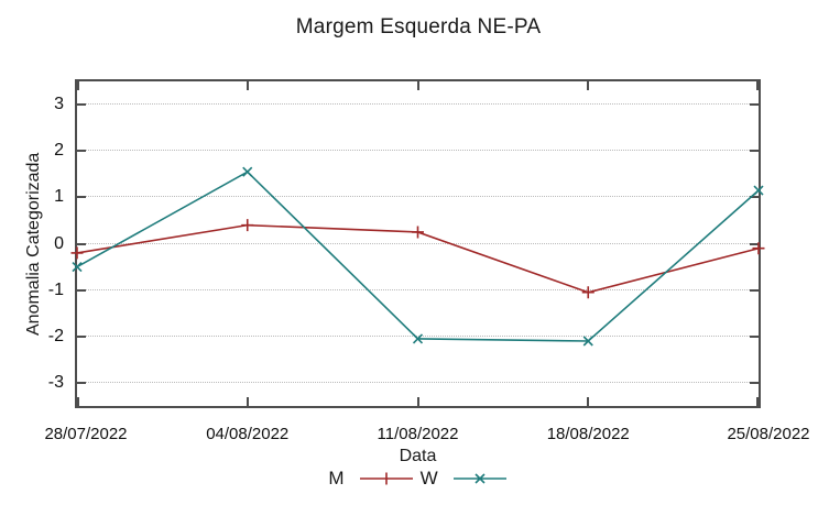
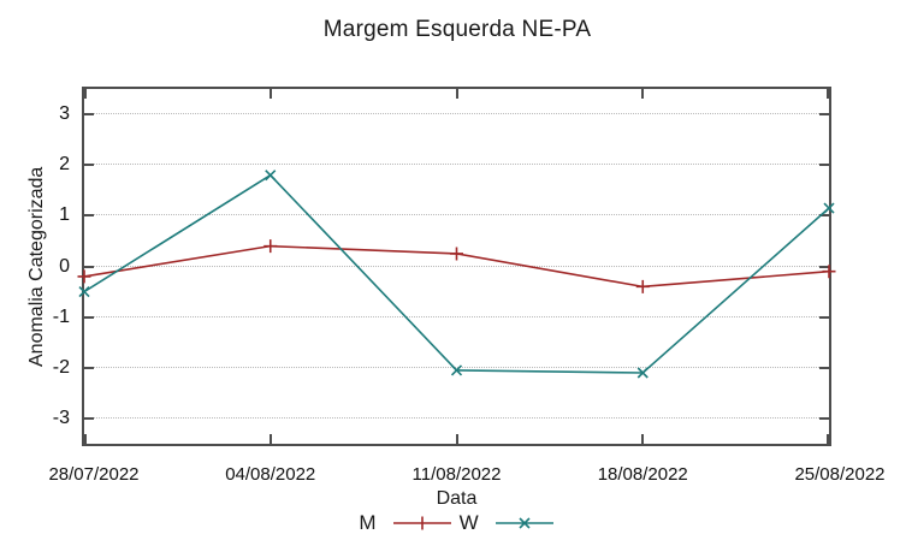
W/04/08/2022: 1.6 -> 1.8
M/18/08/2022: -1.1 -> -0.4
